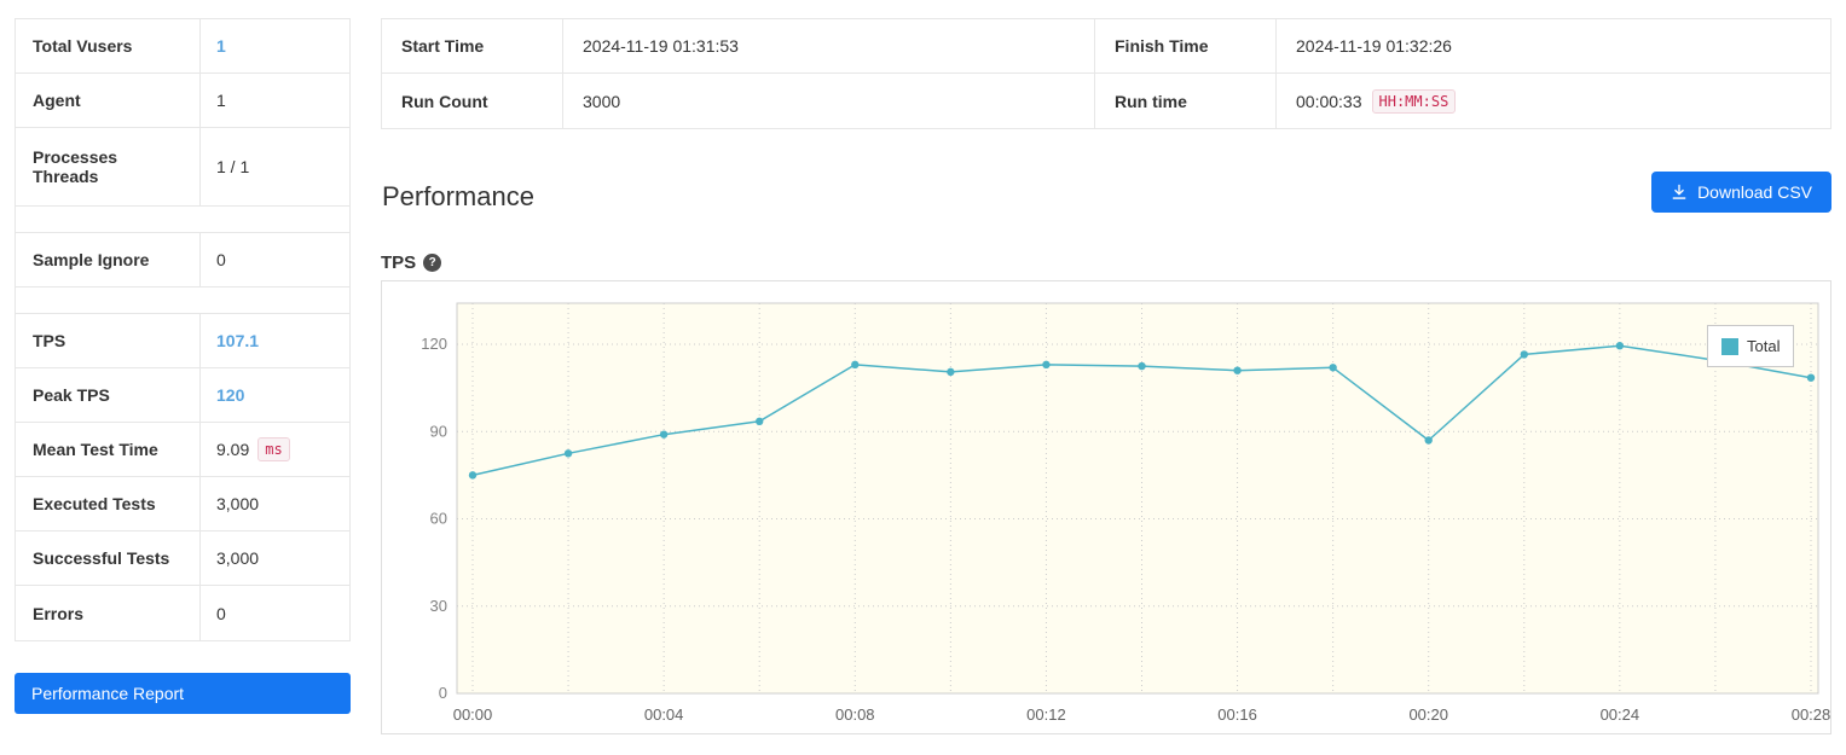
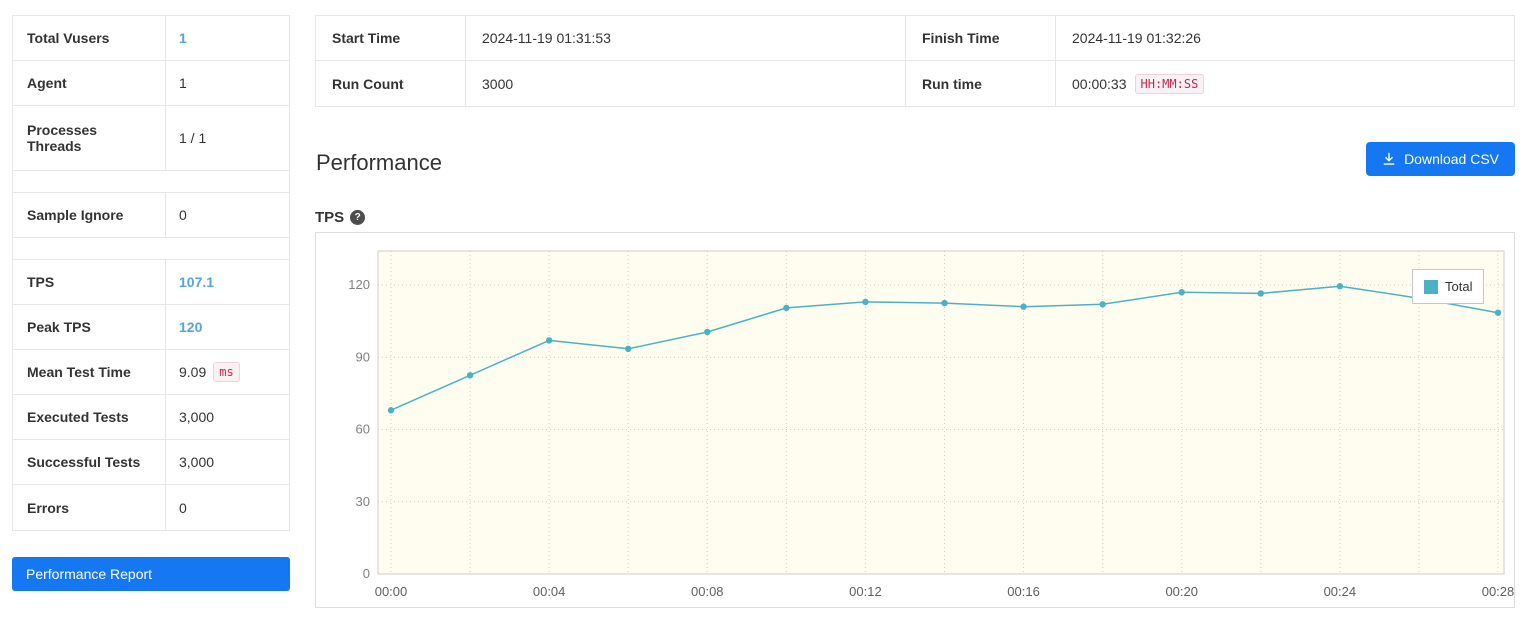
00:00: 75 -> 68
00:04: 89 -> 97
00:08: 113 -> 100
00:20: 87 -> 117
